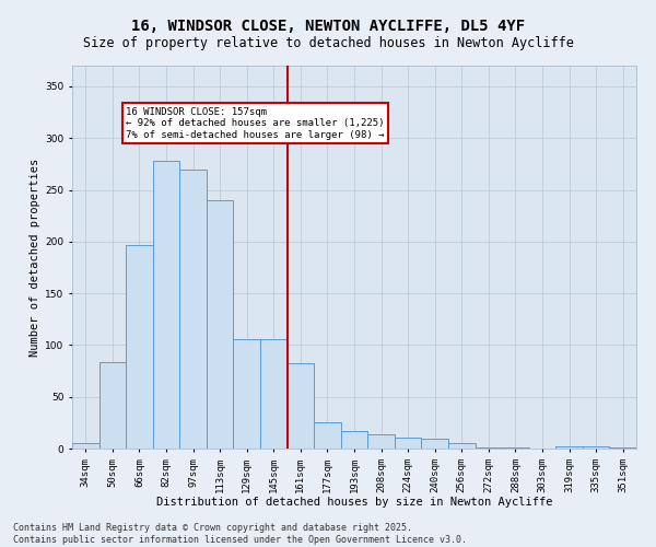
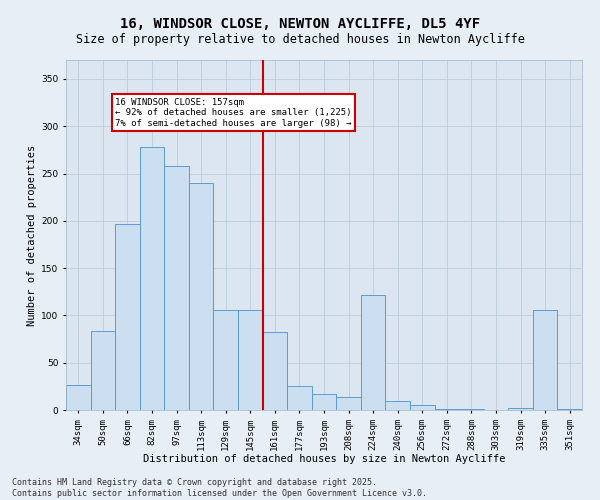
34sqm: 5 -> 26
97sqm: 270 -> 258
224sqm: 11 -> 122
335sqm: 2 -> 106
